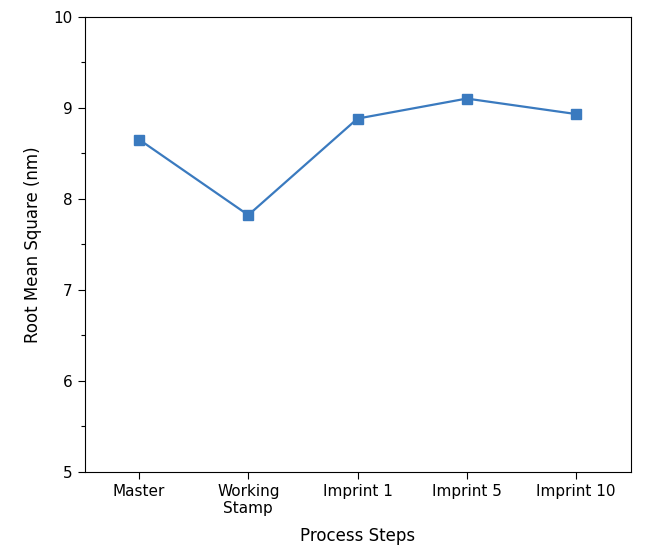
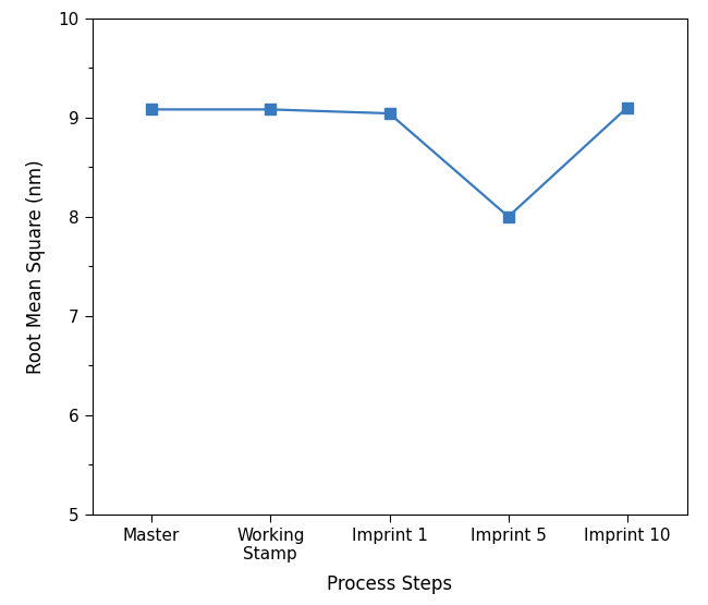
Master: 8.65 -> 9.08
Working Stamp: 7.82 -> 9.08
Imprint 1: 8.88 -> 9.04
Imprint 5: 9.10 -> 8.00
Imprint 10: 8.93 -> 9.10
